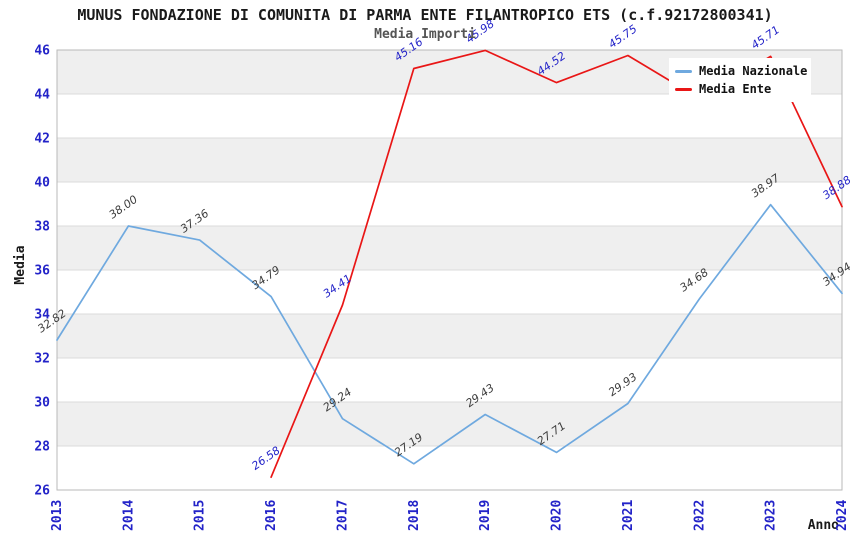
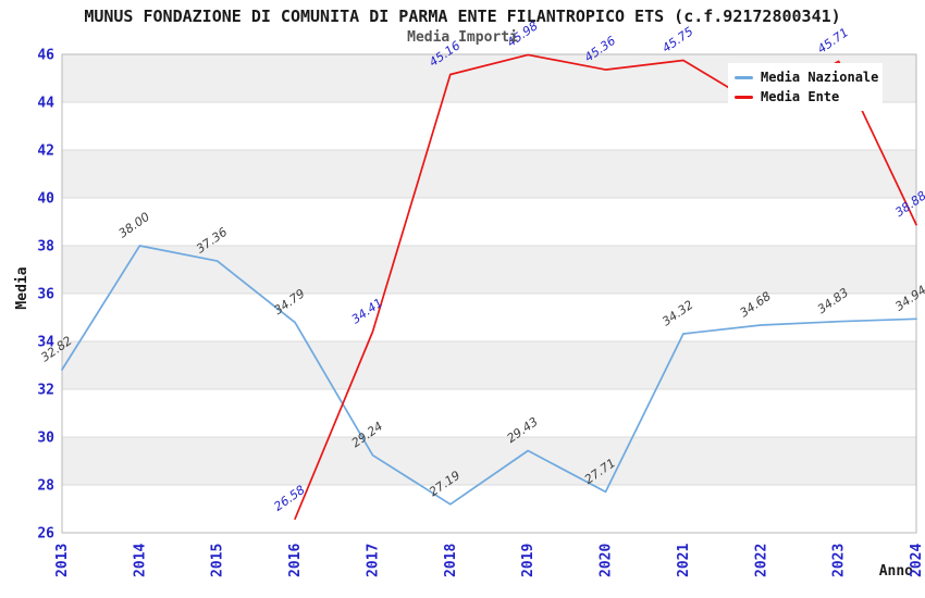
Media Ente/2020: 44.52 -> 45.36
Media Nazionale/2021: 29.93 -> 34.32
Media Nazionale/2023: 38.97 -> 34.83
